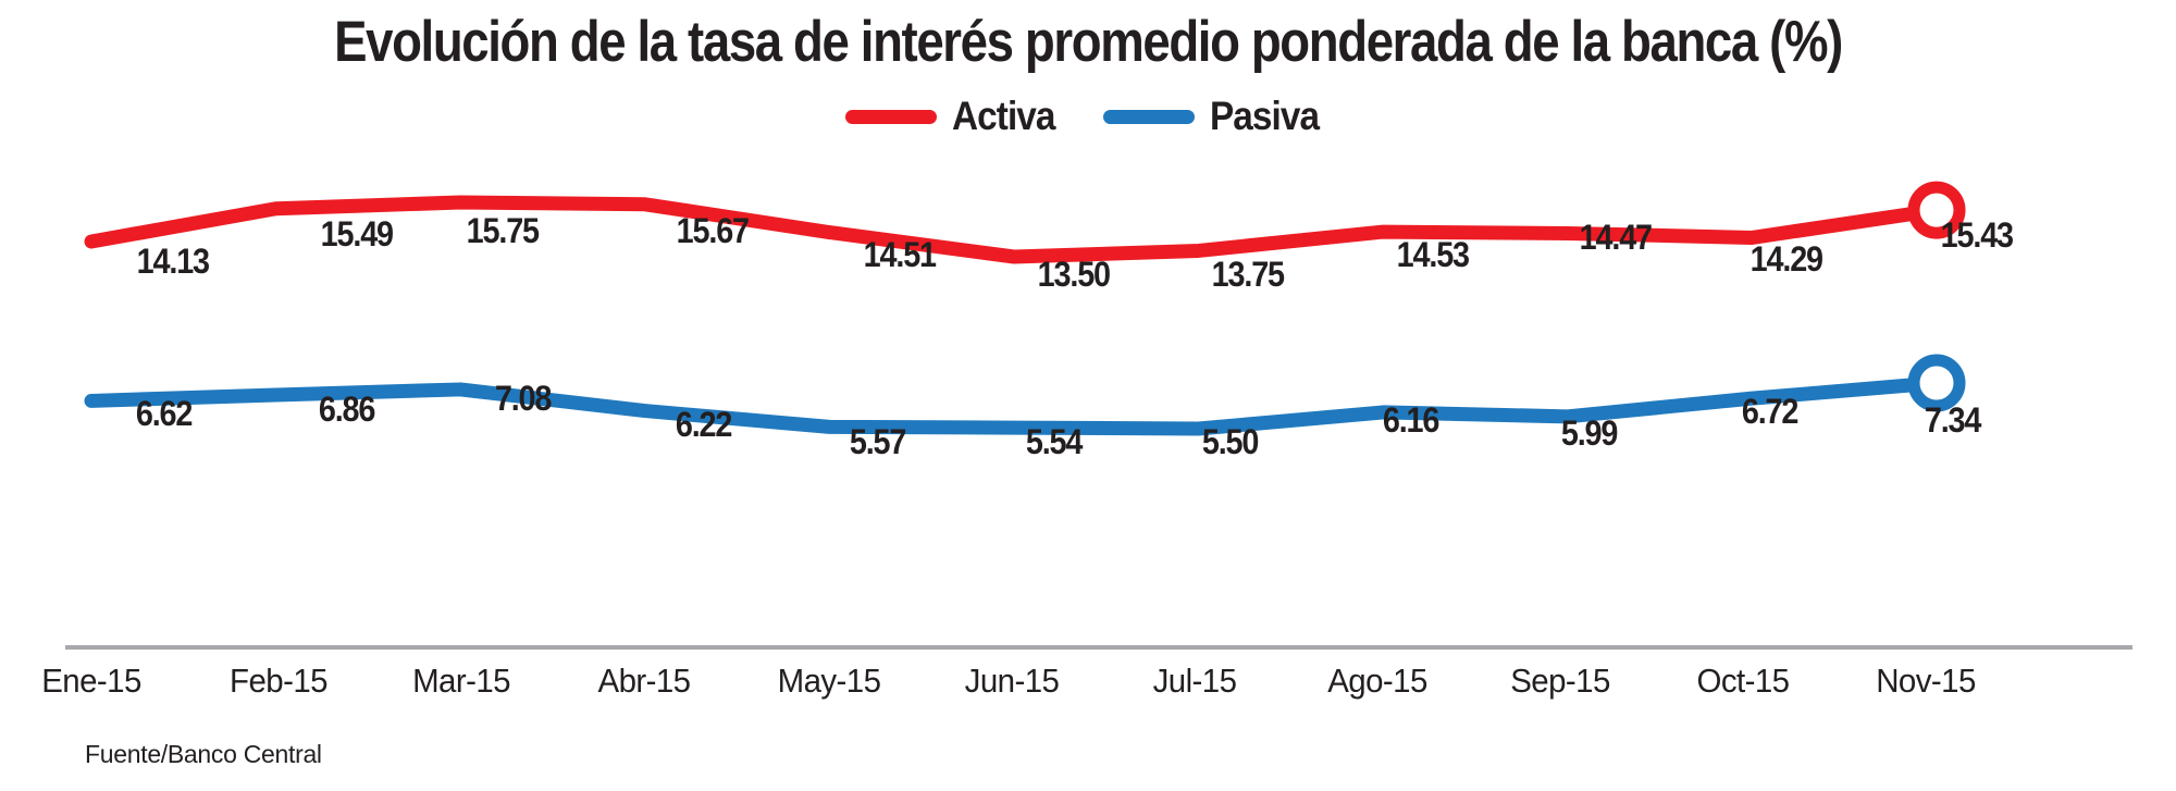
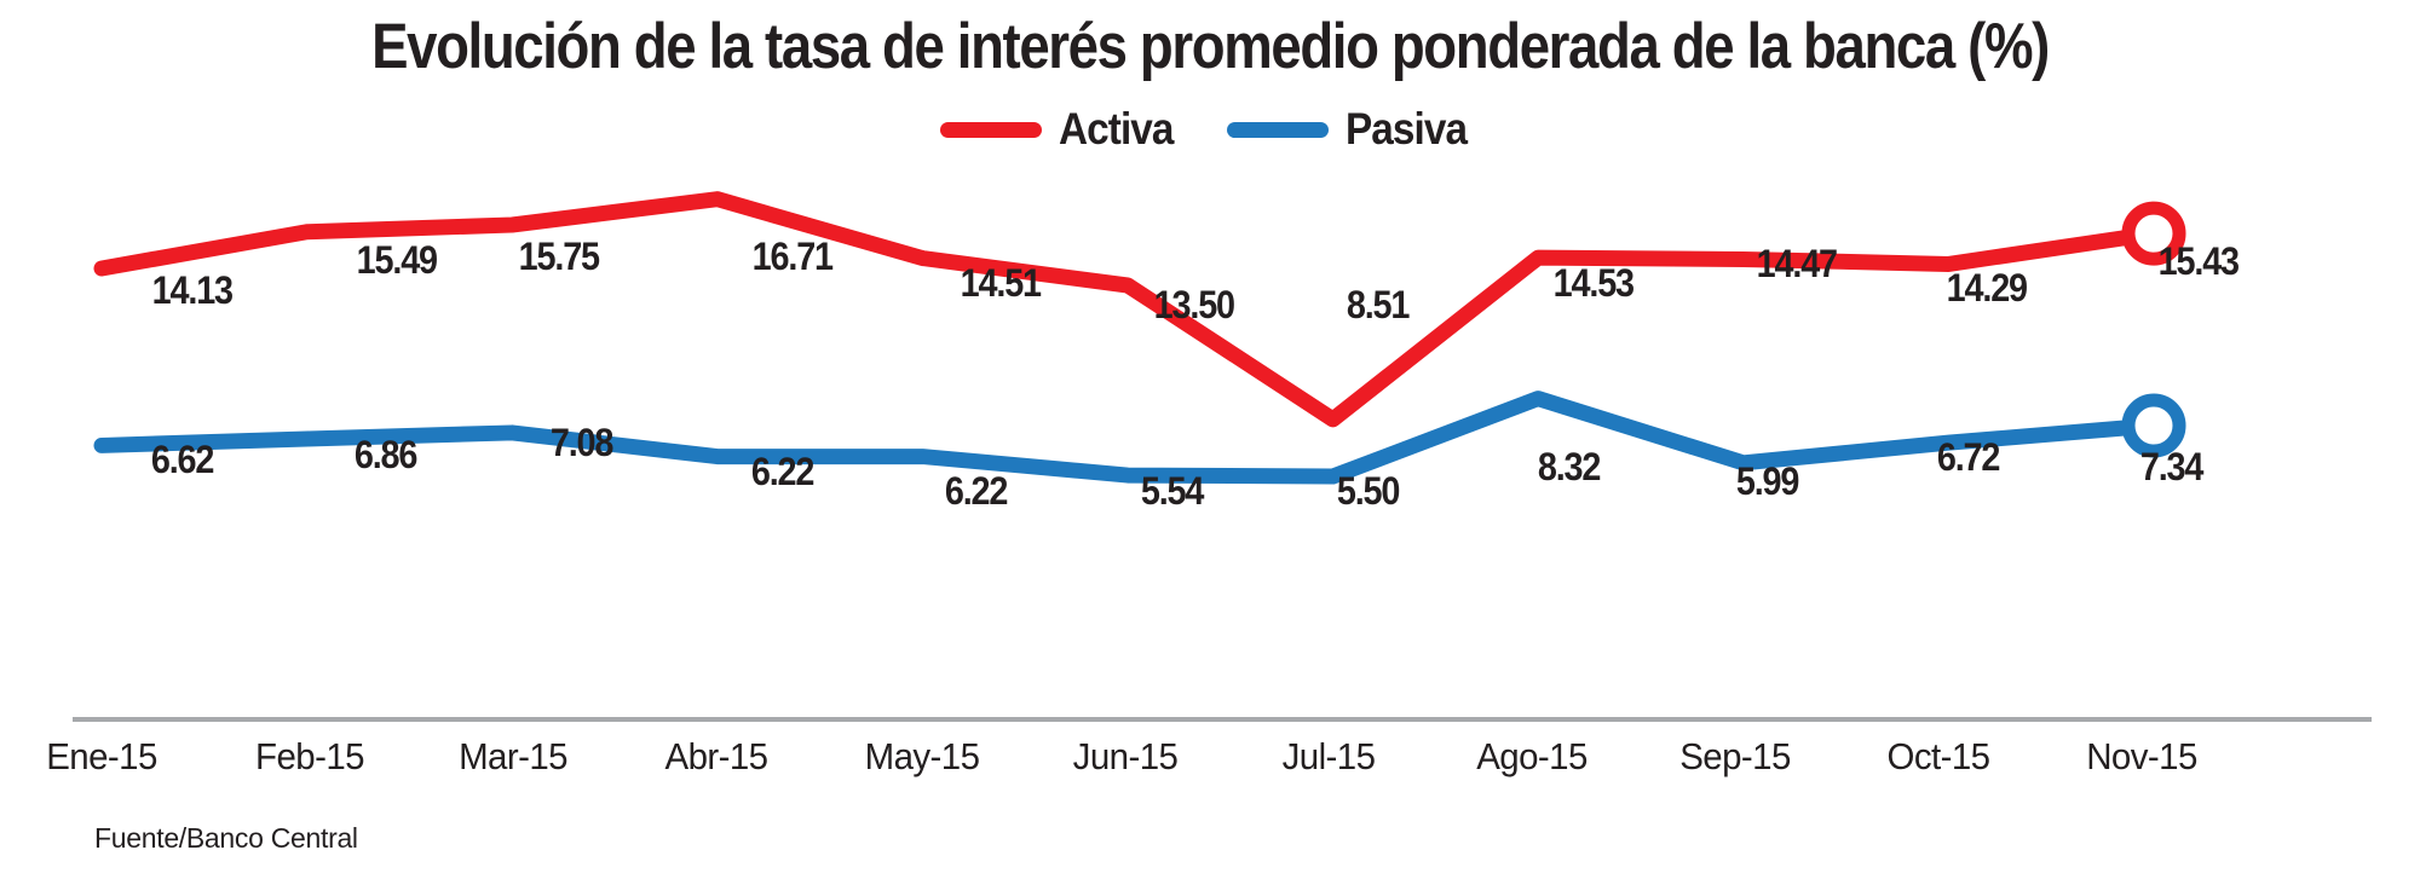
Activa/Abr-15: 15.67 -> 16.71
Pasiva/May-15: 5.57 -> 6.22
Activa/Jul-15: 13.75 -> 8.51
Pasiva/Ago-15: 6.16 -> 8.32
